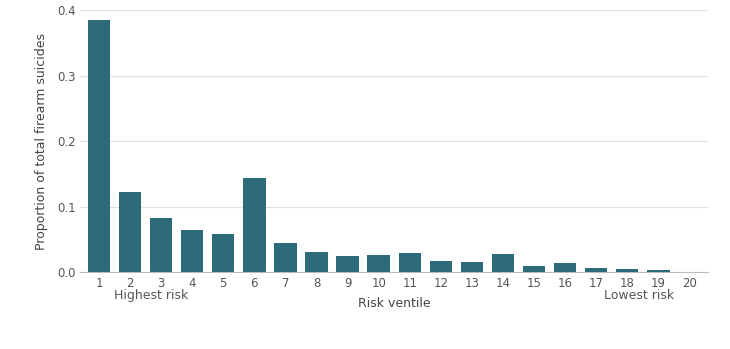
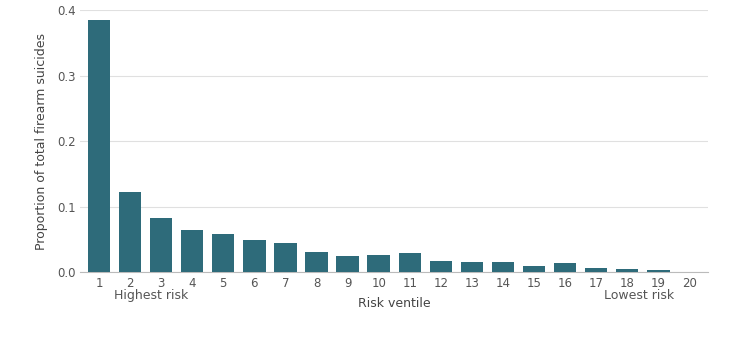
6: 0.144 -> 0.050
14: 0.028 -> 0.015
